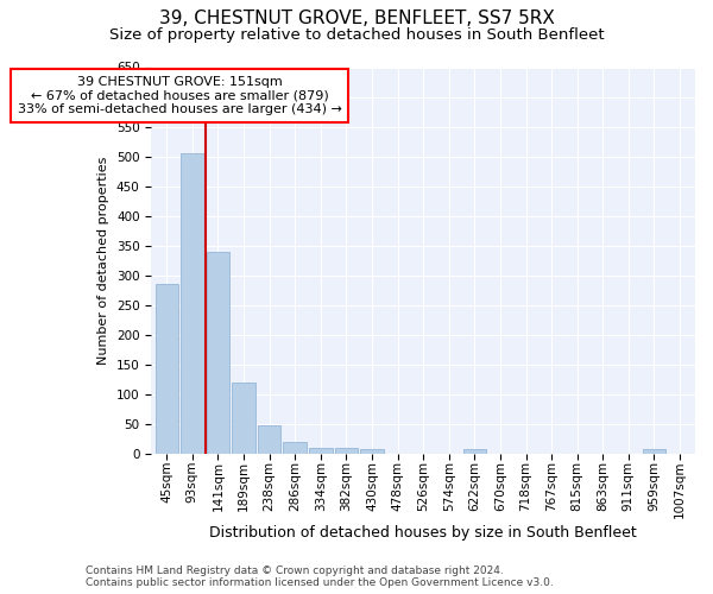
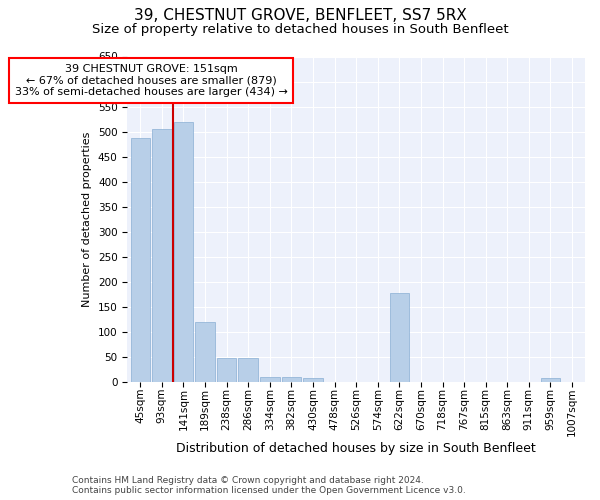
45sqm: 285 -> 488
141sqm: 340 -> 520
286sqm: 20 -> 48
622sqm: 7 -> 178
